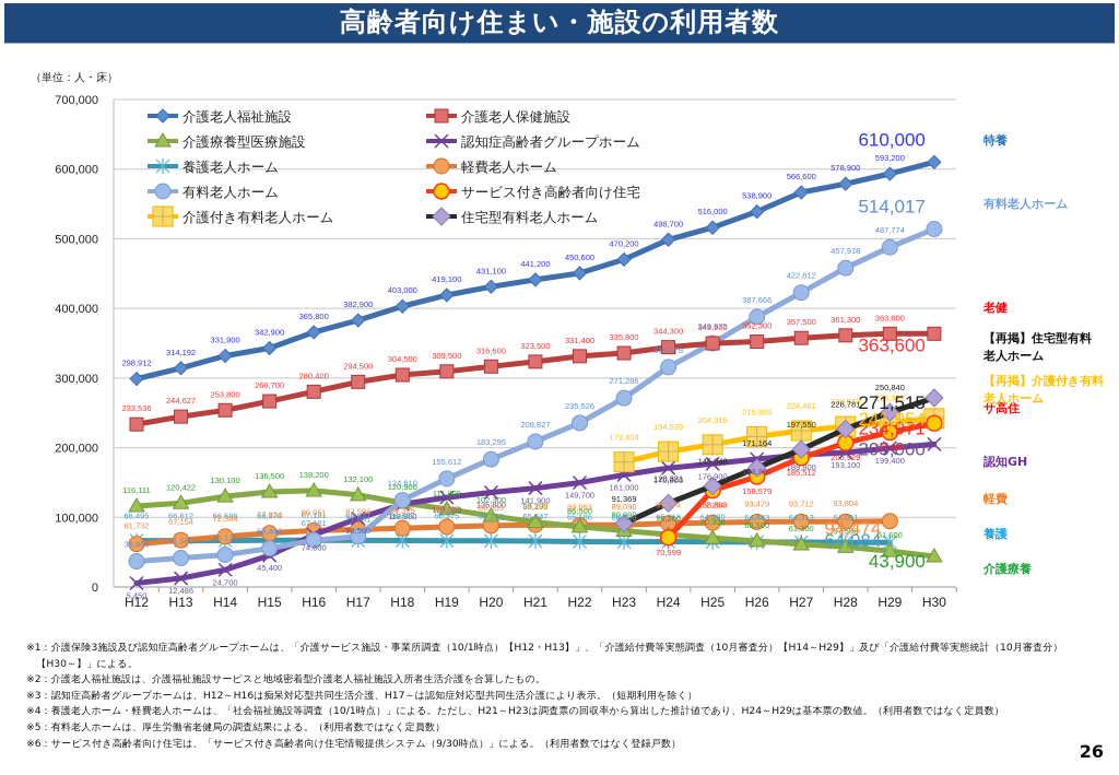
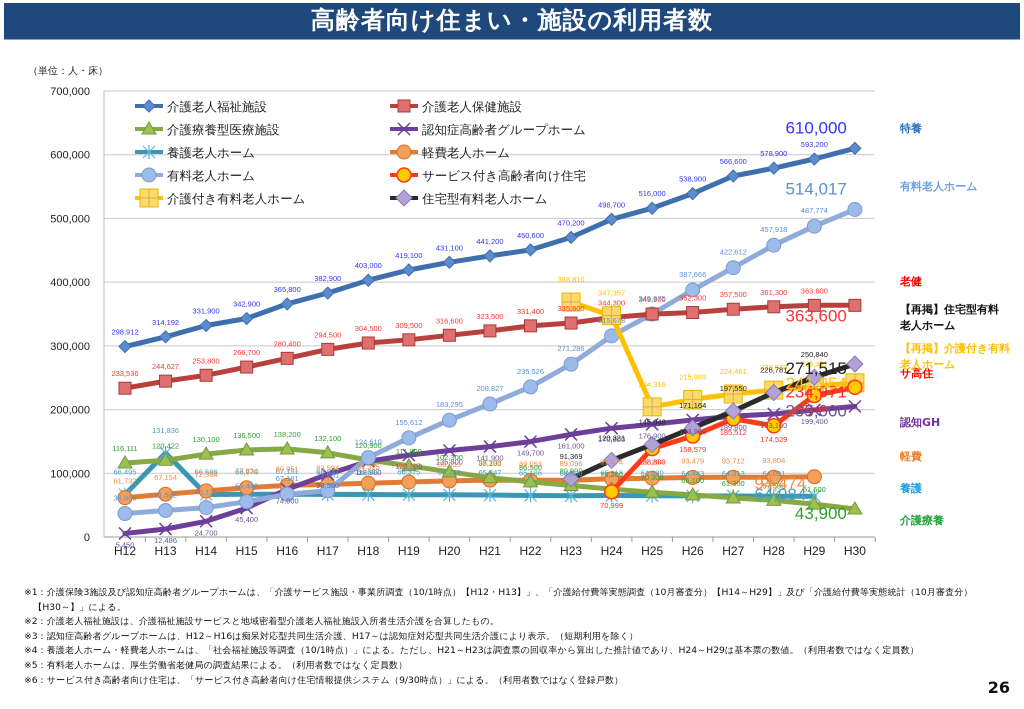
養護老人ホーム/H13: 66,612 -> 131,836
介護付き有料老人ホーム/H23: 179,404 -> 368,810
介護付き有料老人ホーム/H24: 194,539 -> 347,357
サービス付き高齢者向け住宅/H28: 206,929 -> 174,529
